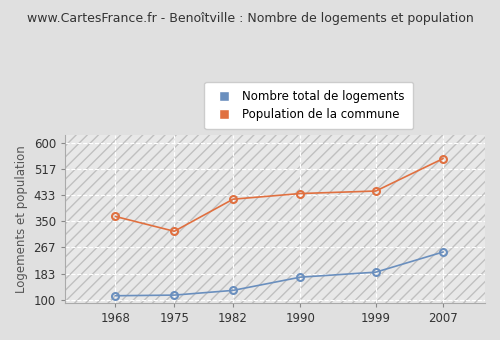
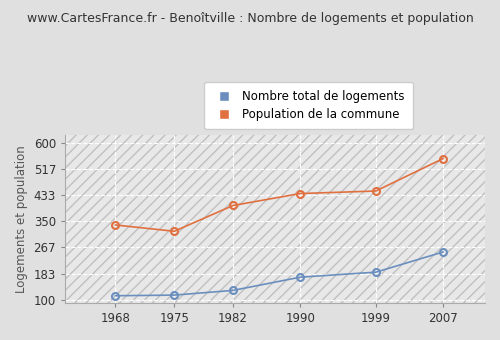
Population de la commune/1968: 365 -> 338
Population de la commune/1982: 420 -> 400
